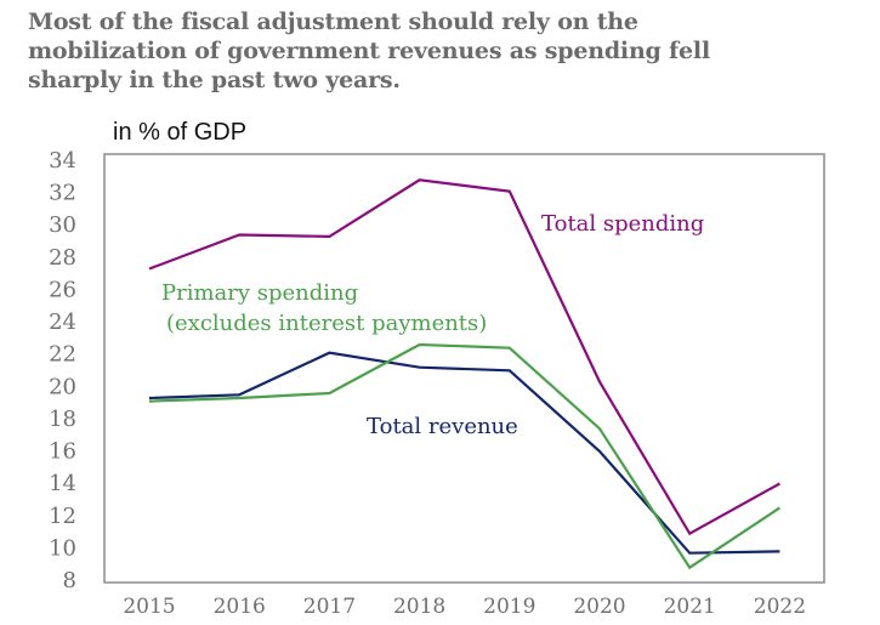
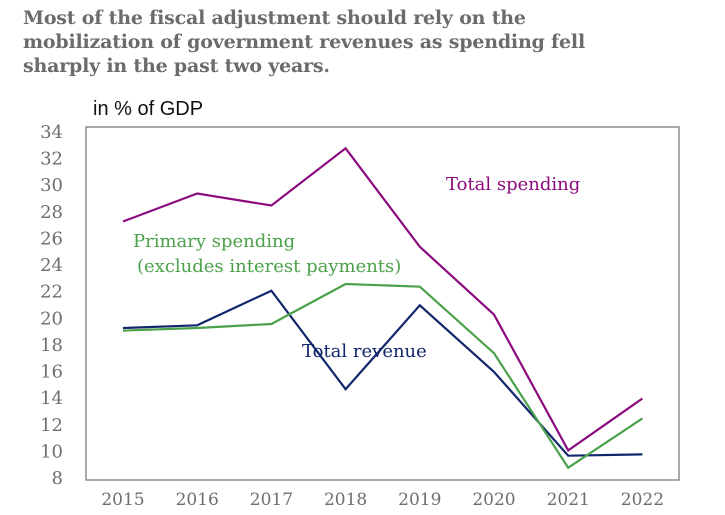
Total spending/2017: 29.2 -> 28.4
Total revenue/2018: 21.1 -> 14.6
Total spending/2019: 32.0 -> 25.3
Total spending/2021: 10.8 -> 10.0
